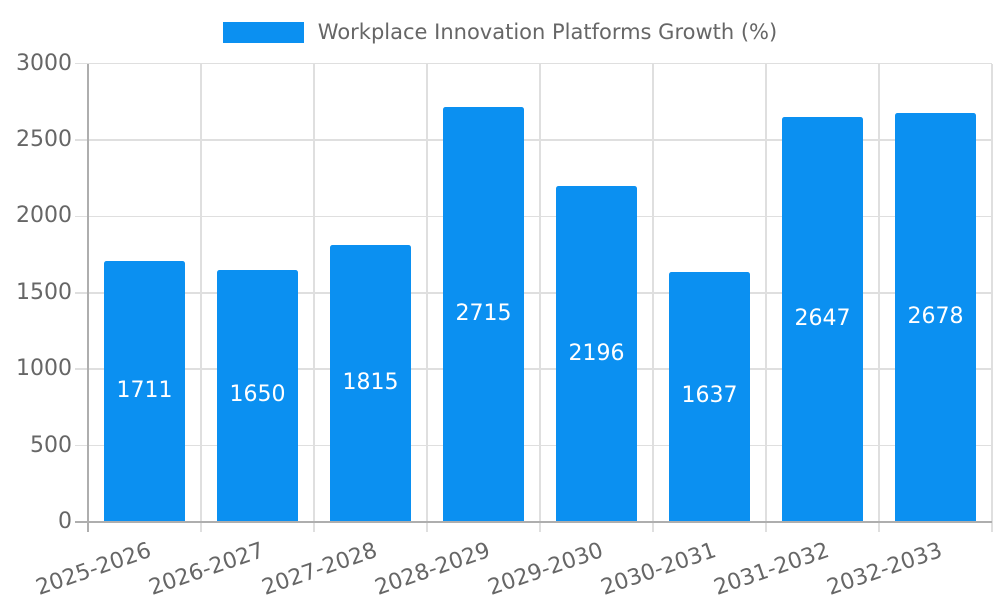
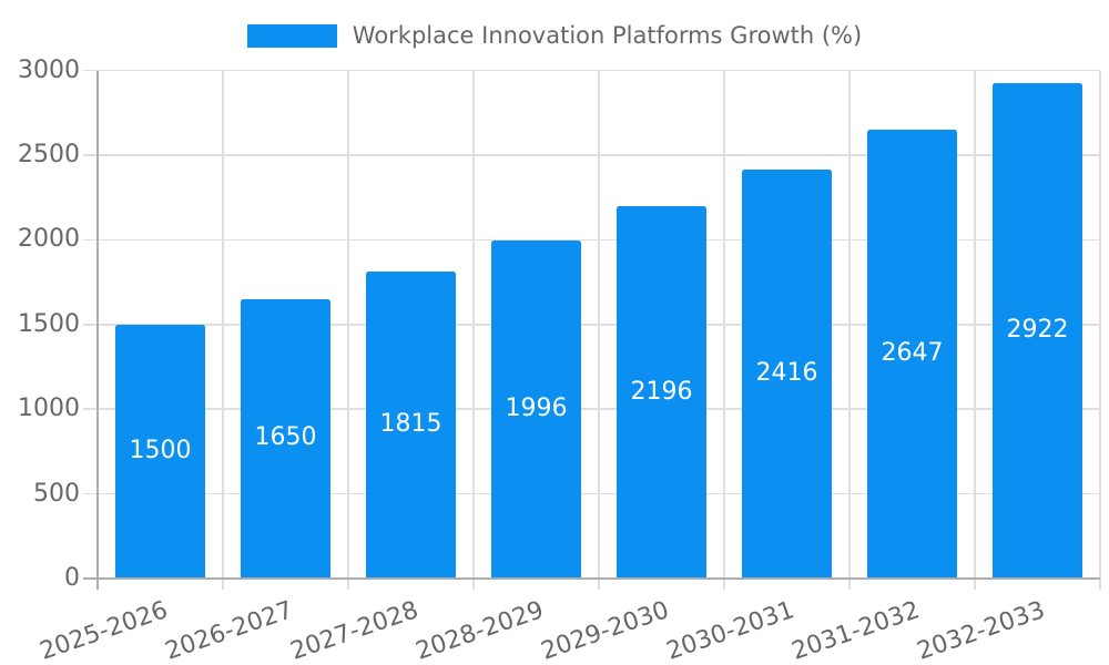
2025-2026: 1711 -> 1500
2028-2029: 2715 -> 1996
2030-2031: 1637 -> 2416
2032-2033: 2678 -> 2922
